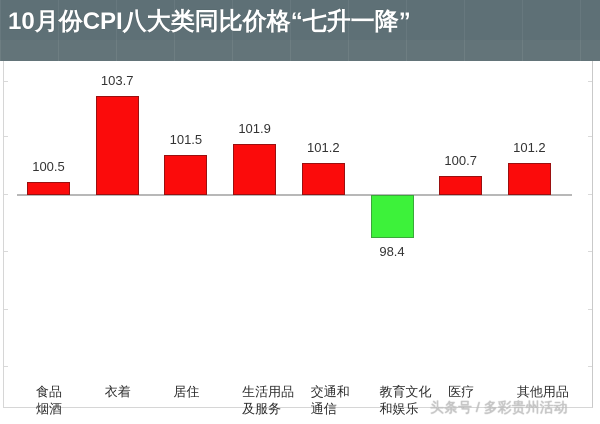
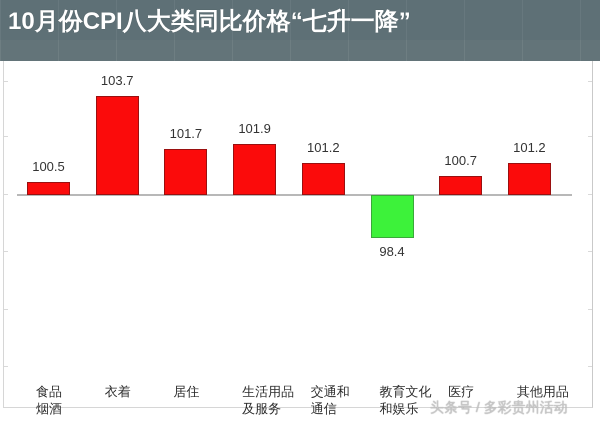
居住: 101.5 -> 101.7
